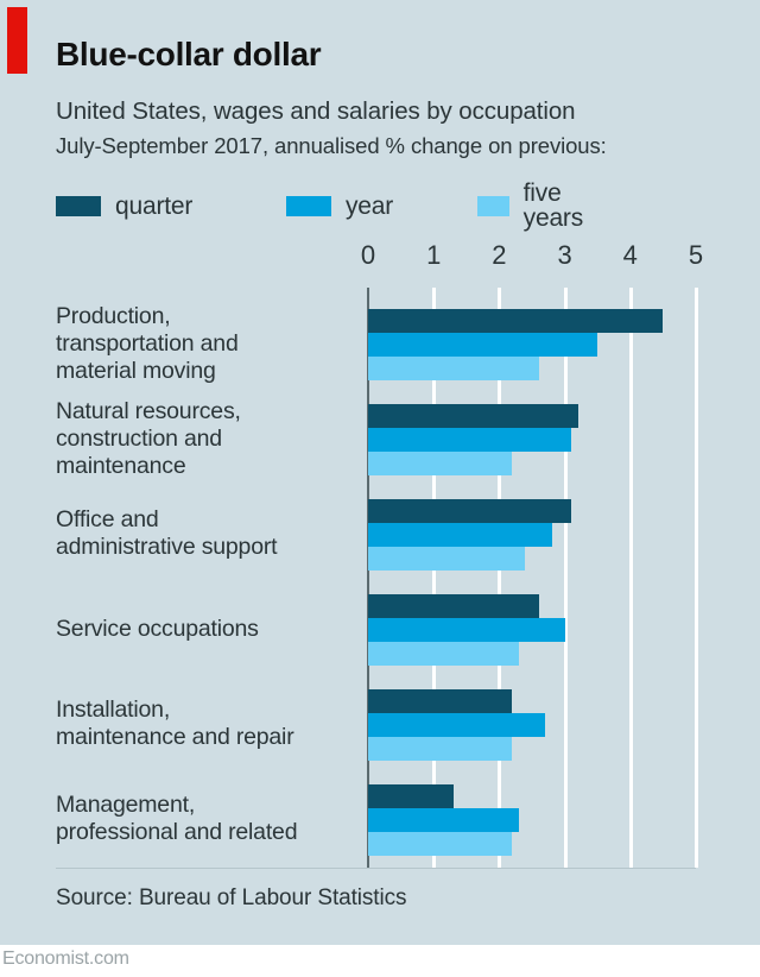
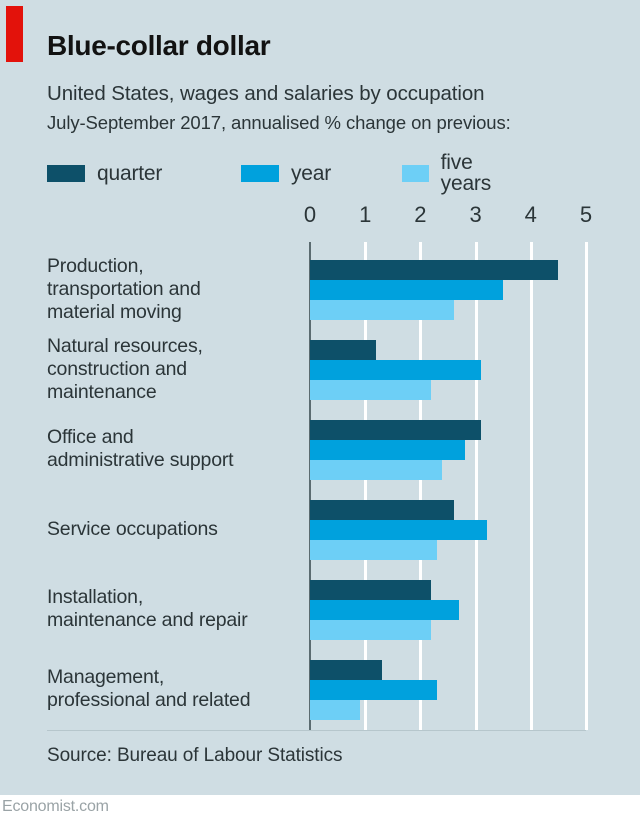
quarter/Natural resources, construction and maintenance: 3.2 -> 1.2
year/Service occupations: 3.0 -> 3.2
five years/Management, professional and related: 2.2 -> 0.9
